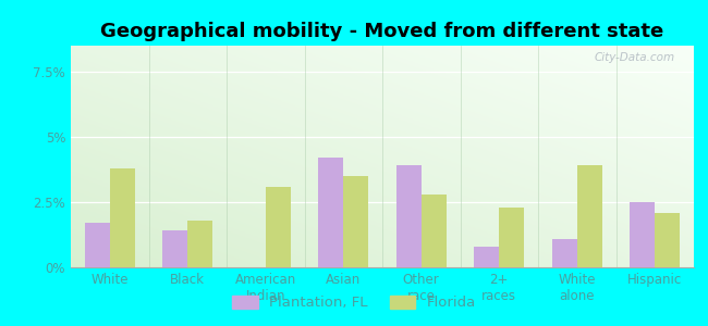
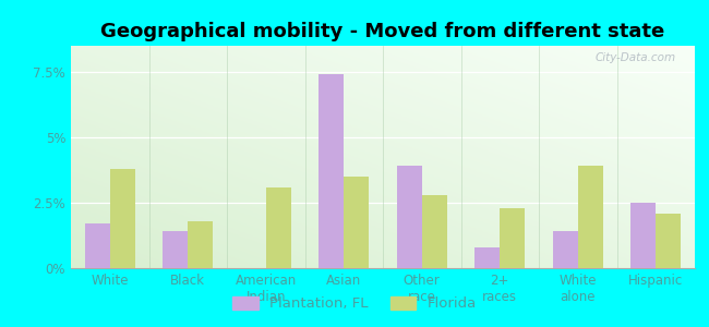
Plantation, FL/Asian: 4.2% -> 7.4%
Plantation, FL/White alone: 1.1% -> 1.4%
